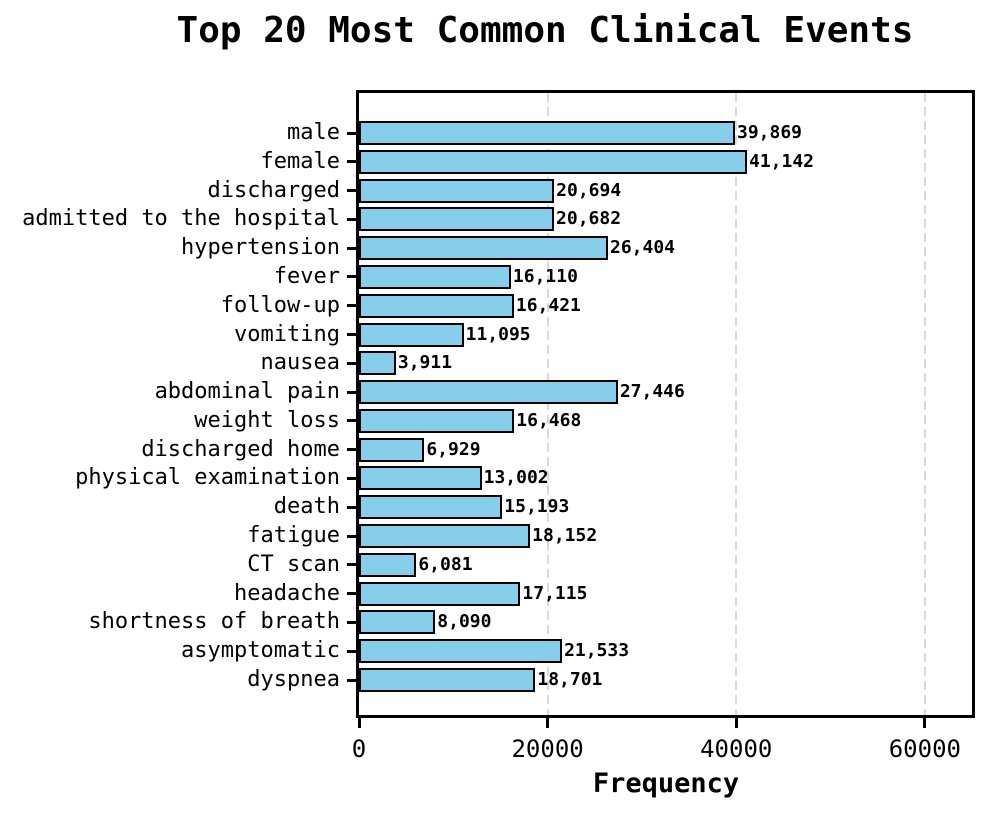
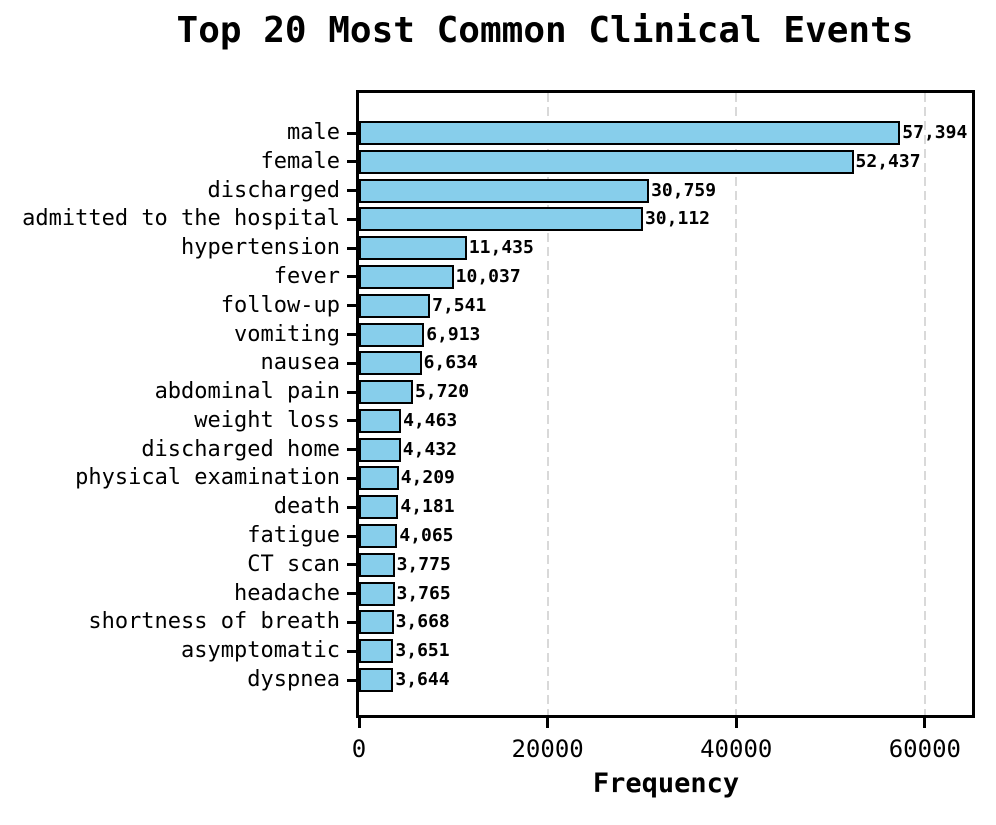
male: 39,869 -> 57,394
female: 41,142 -> 52,437
discharged: 20,694 -> 30,759
admitted to the hospital: 20,682 -> 30,112
hypertension: 26,404 -> 11,435
fever: 16,110 -> 10,037
follow-up: 16,421 -> 7,541
vomiting: 11,095 -> 6,913
nausea: 3,911 -> 6,634
abdominal pain: 27,446 -> 5,720
weight loss: 16,468 -> 4,463
discharged home: 6,929 -> 4,432
physical examination: 13,002 -> 4,209
death: 15,193 -> 4,181
fatigue: 18,152 -> 4,065
CT scan: 6,081 -> 3,775
headache: 17,115 -> 3,765
shortness of breath: 8,090 -> 3,668
asymptomatic: 21,533 -> 3,651
dyspnea: 18,701 -> 3,644
